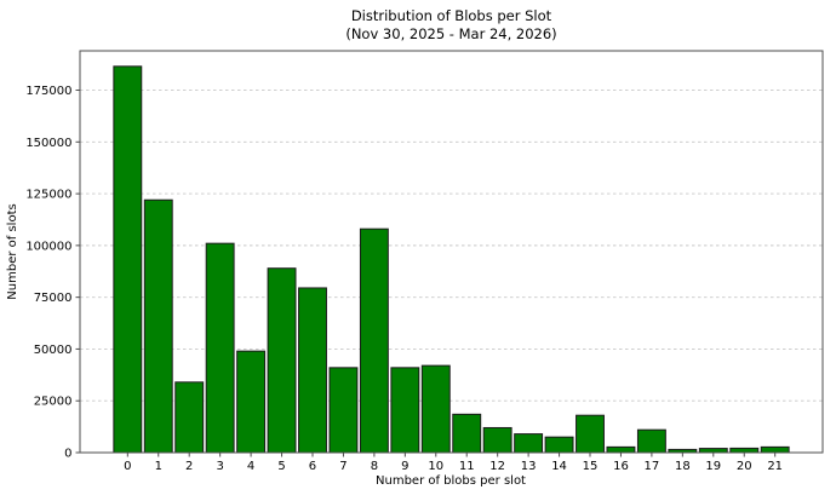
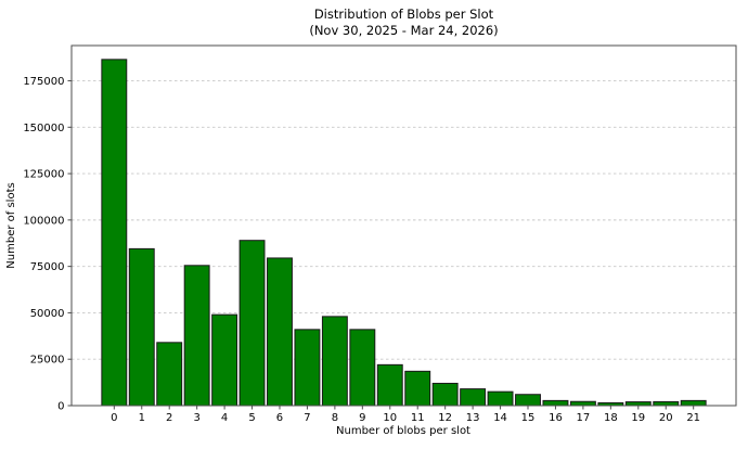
1: 122000 -> 84000
3: 101000 -> 76000
8: 108000 -> 48000
10: 42000 -> 22000
15: 18000 -> 6000
17: 11000 -> 2000
